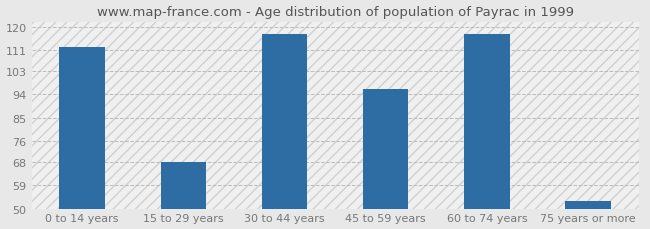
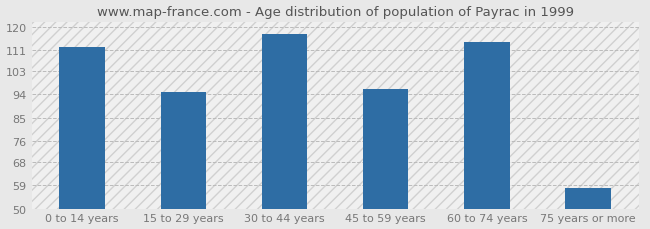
15 to 29 years: 68 -> 95
60 to 74 years: 117 -> 114
75 years or more: 53 -> 58
